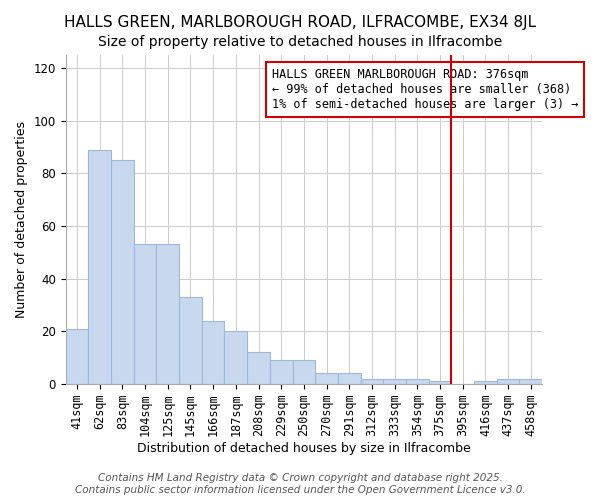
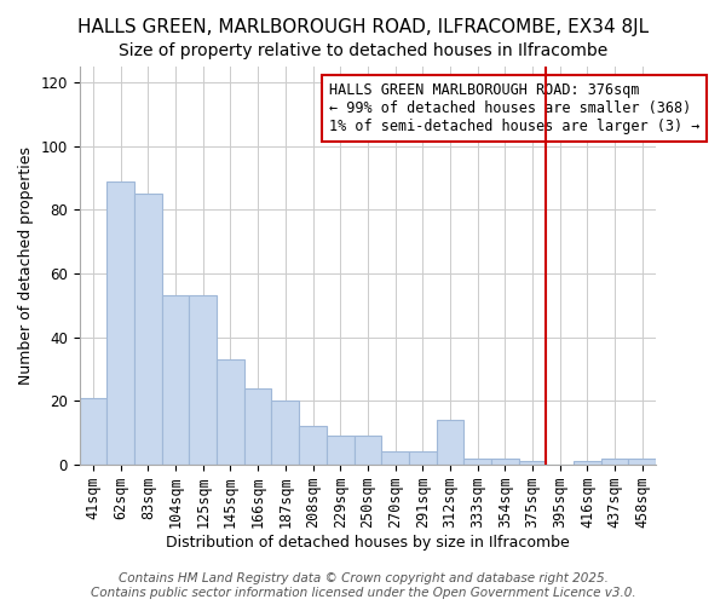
312sqm: 2 -> 14
